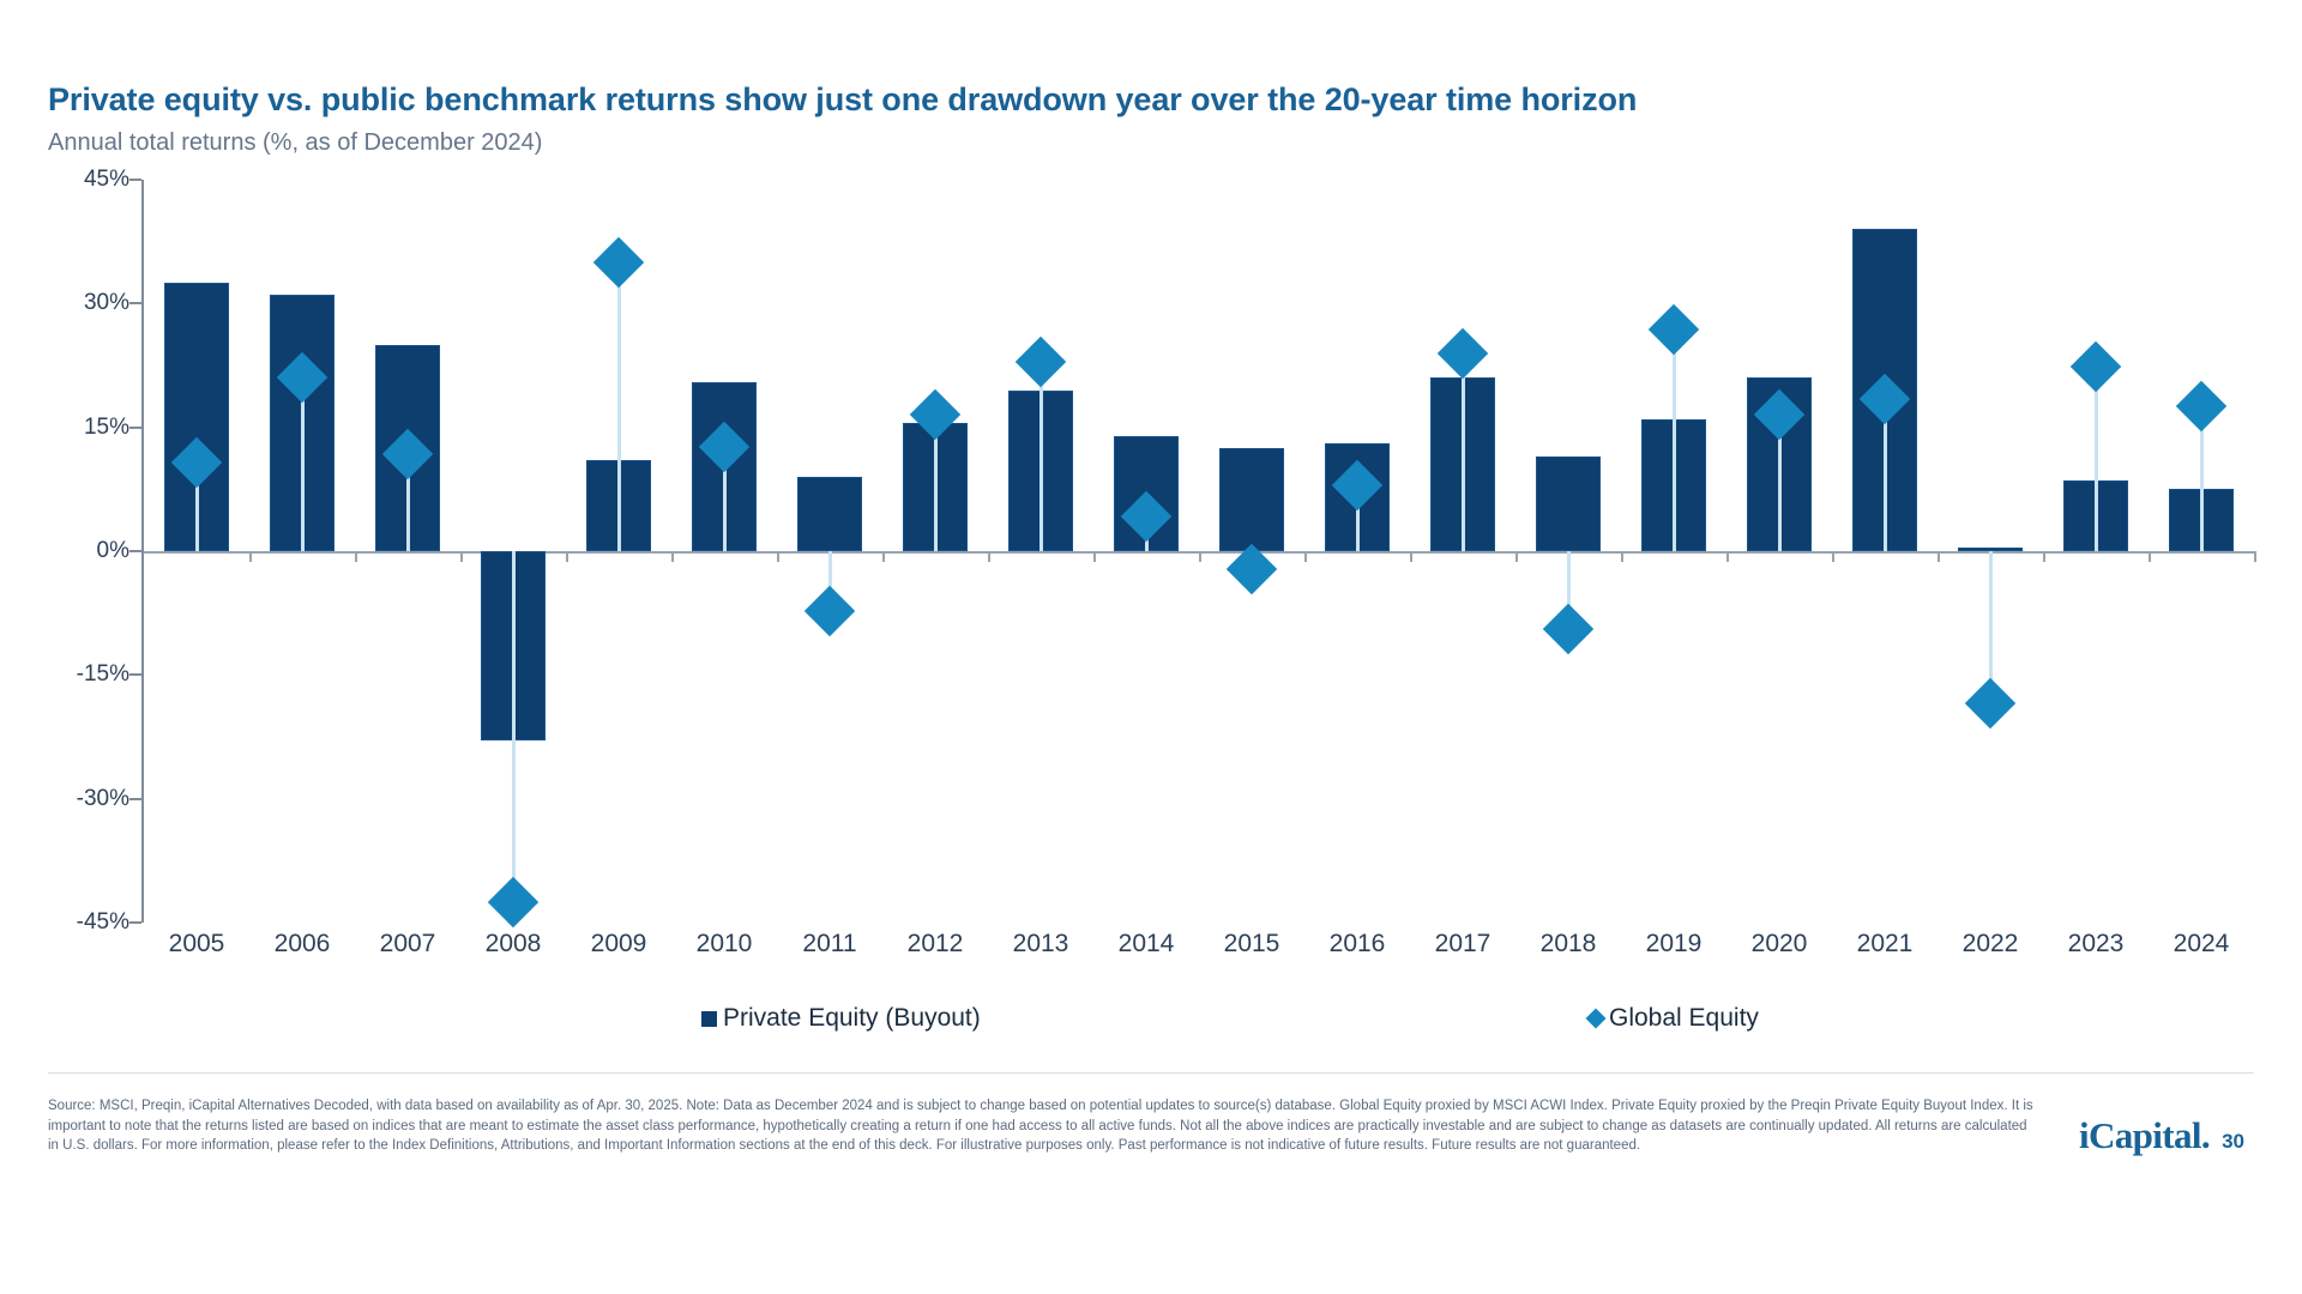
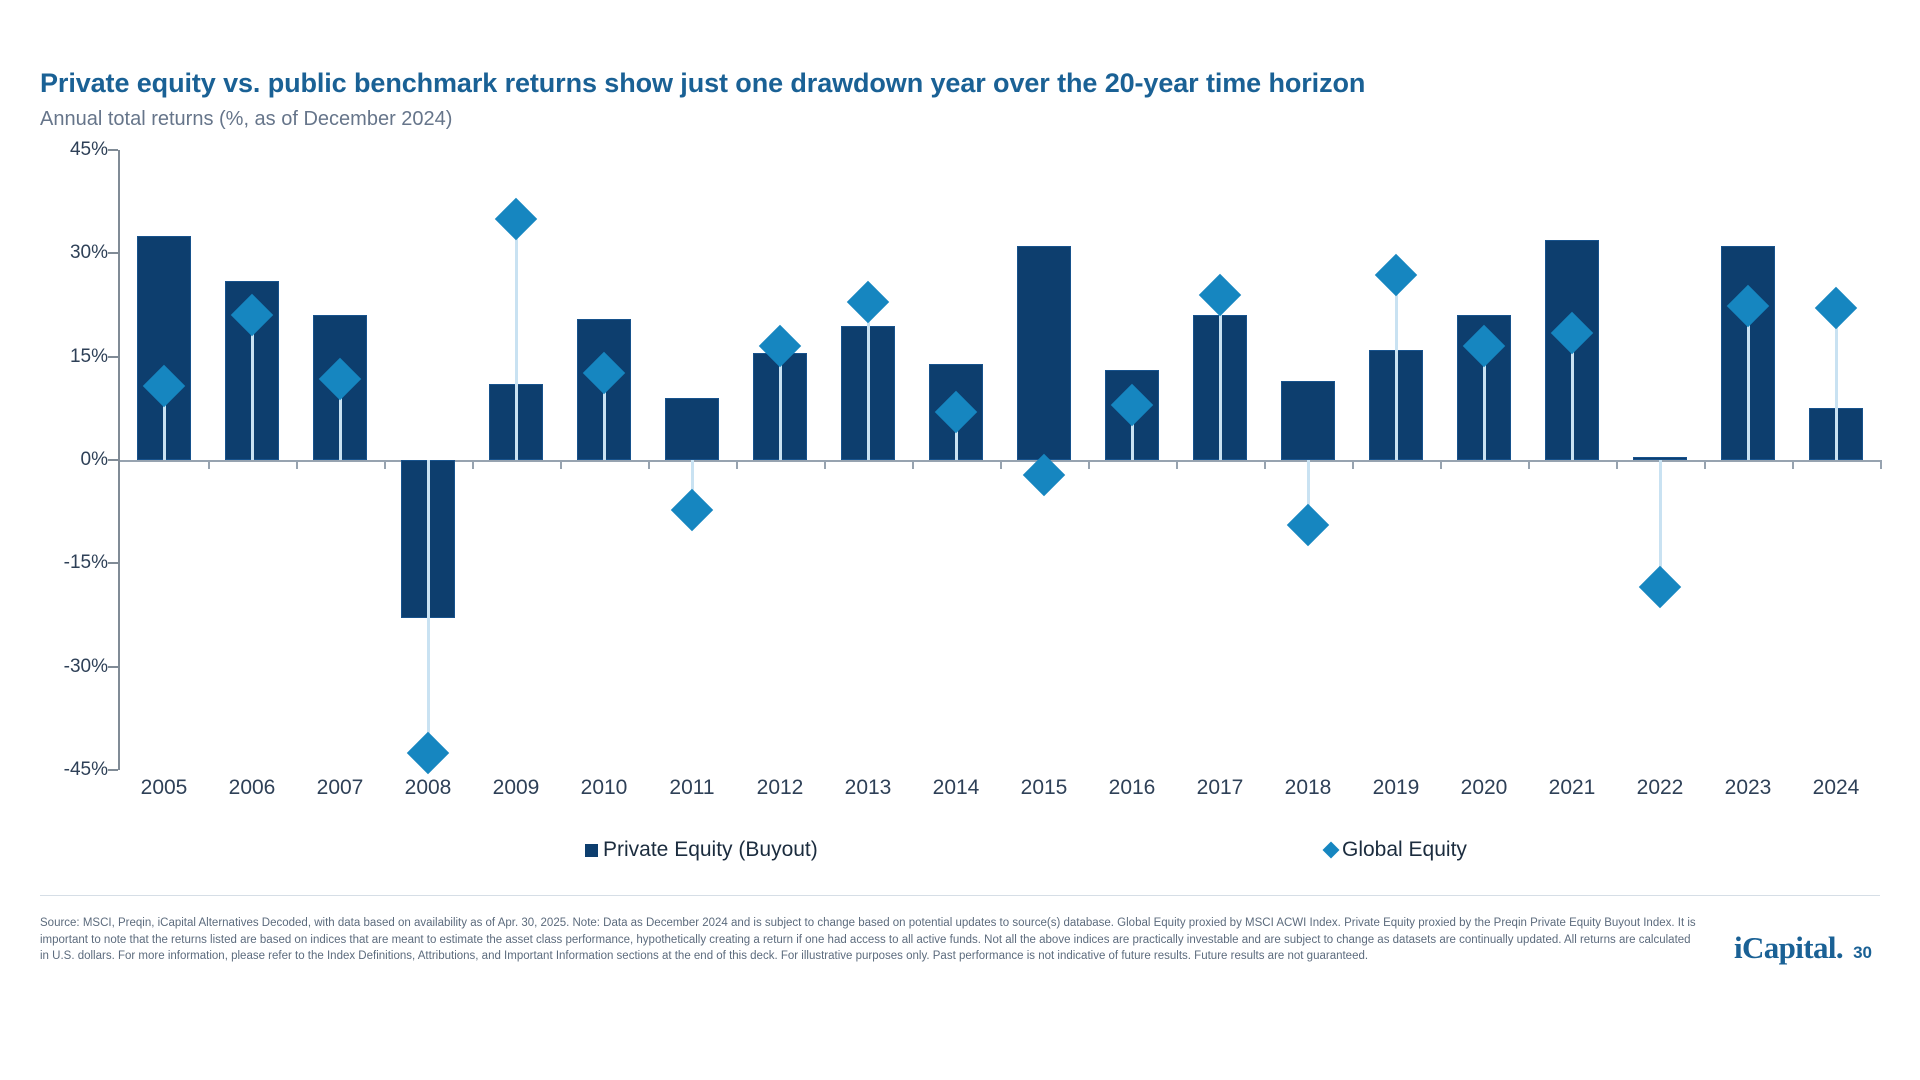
Private Equity (Buyout)/2006: 31% -> 26%
Private Equity (Buyout)/2007: 25% -> 21%
Global Equity/2014: 4% -> 7%
Private Equity (Buyout)/2015: 12% -> 31%
Private Equity (Buyout)/2021: 39% -> 32%
Private Equity (Buyout)/2023: 8% -> 31%
Global Equity/2024: 18% -> 22%
